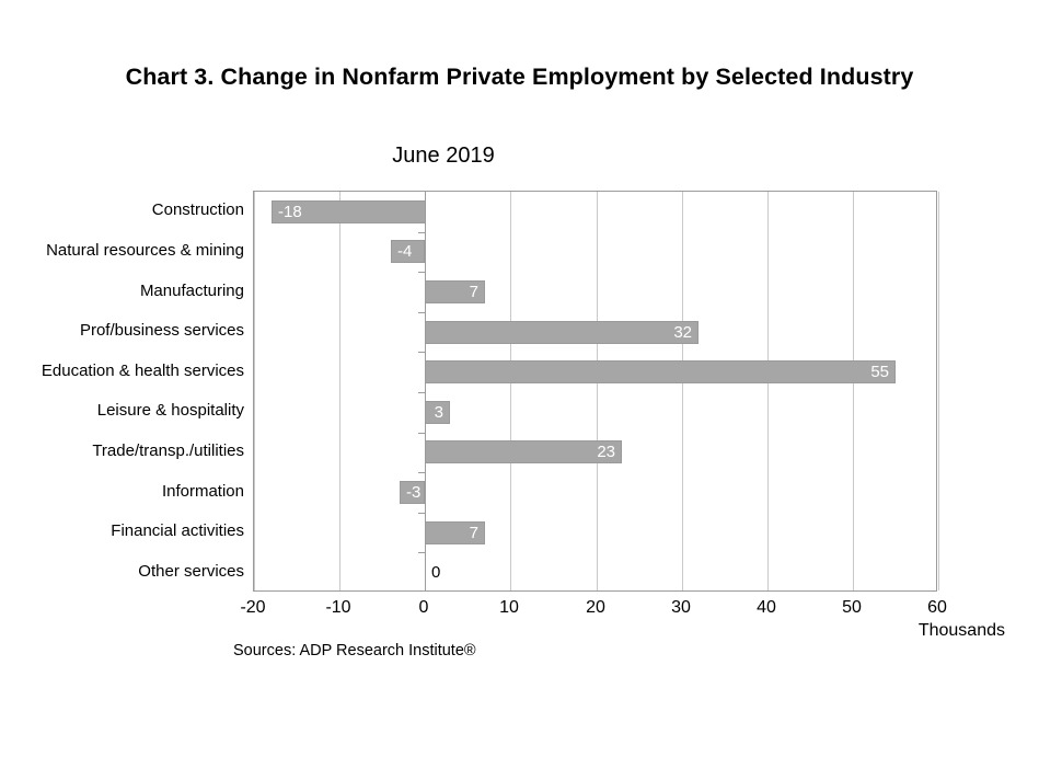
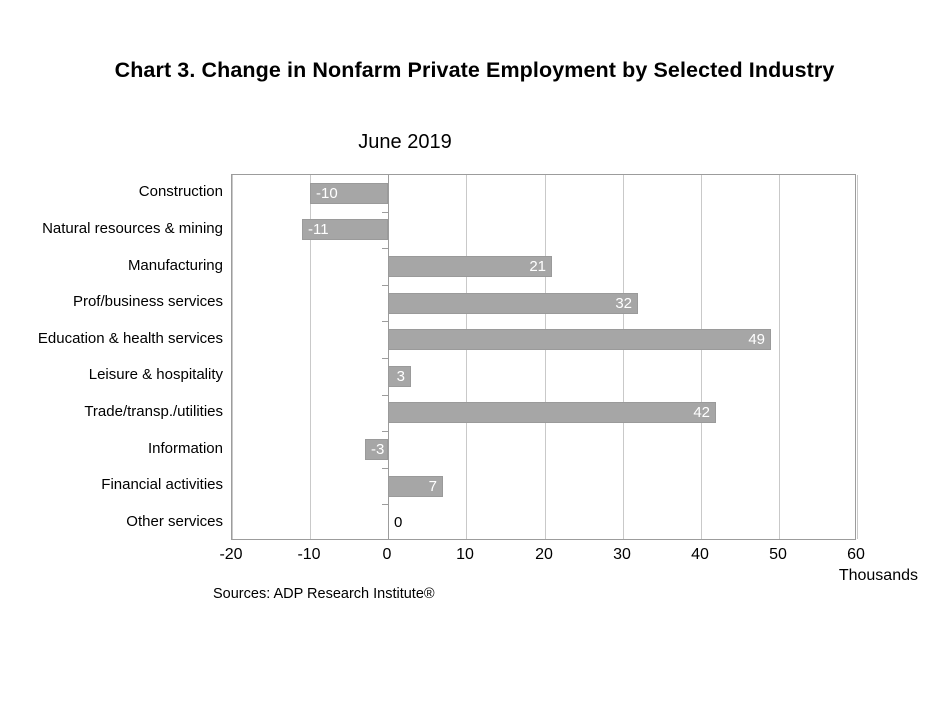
Construction: -18 -> -10
Natural resources & mining: -4 -> -11
Manufacturing: 7 -> 21
Education & health services: 55 -> 49
Trade/transp./utilities: 23 -> 42
